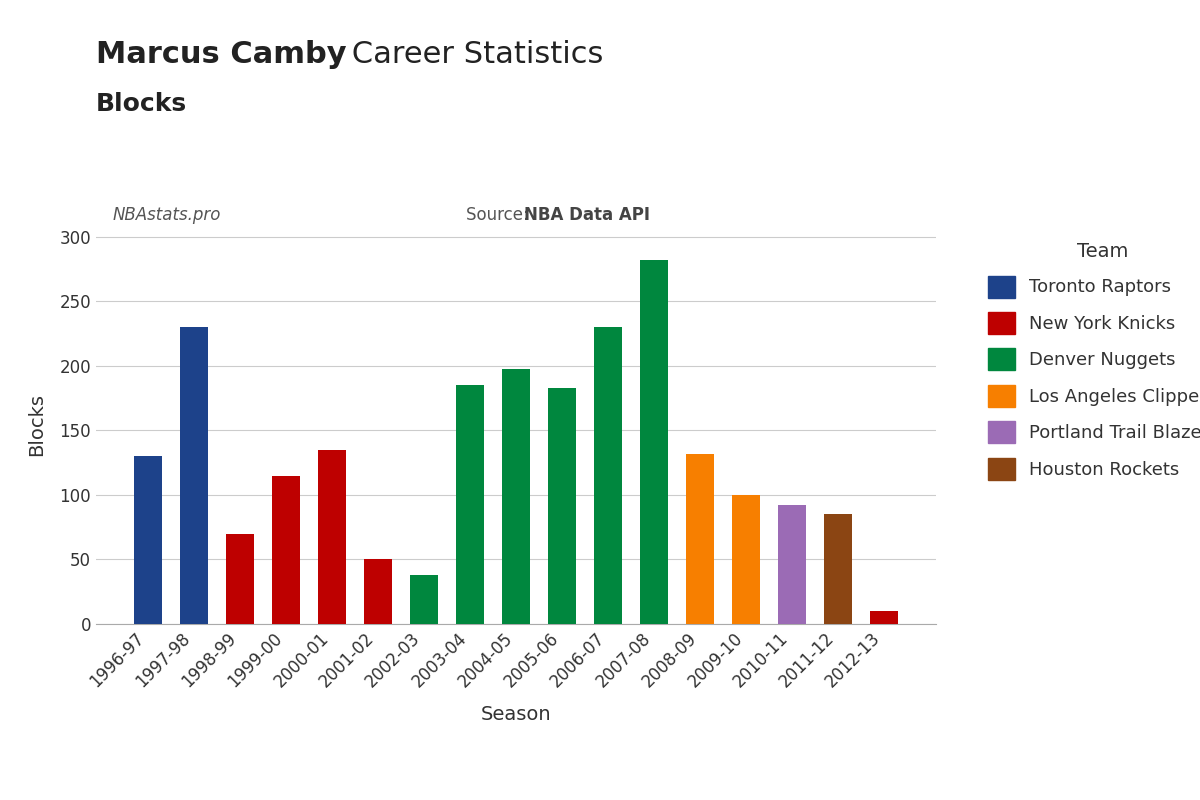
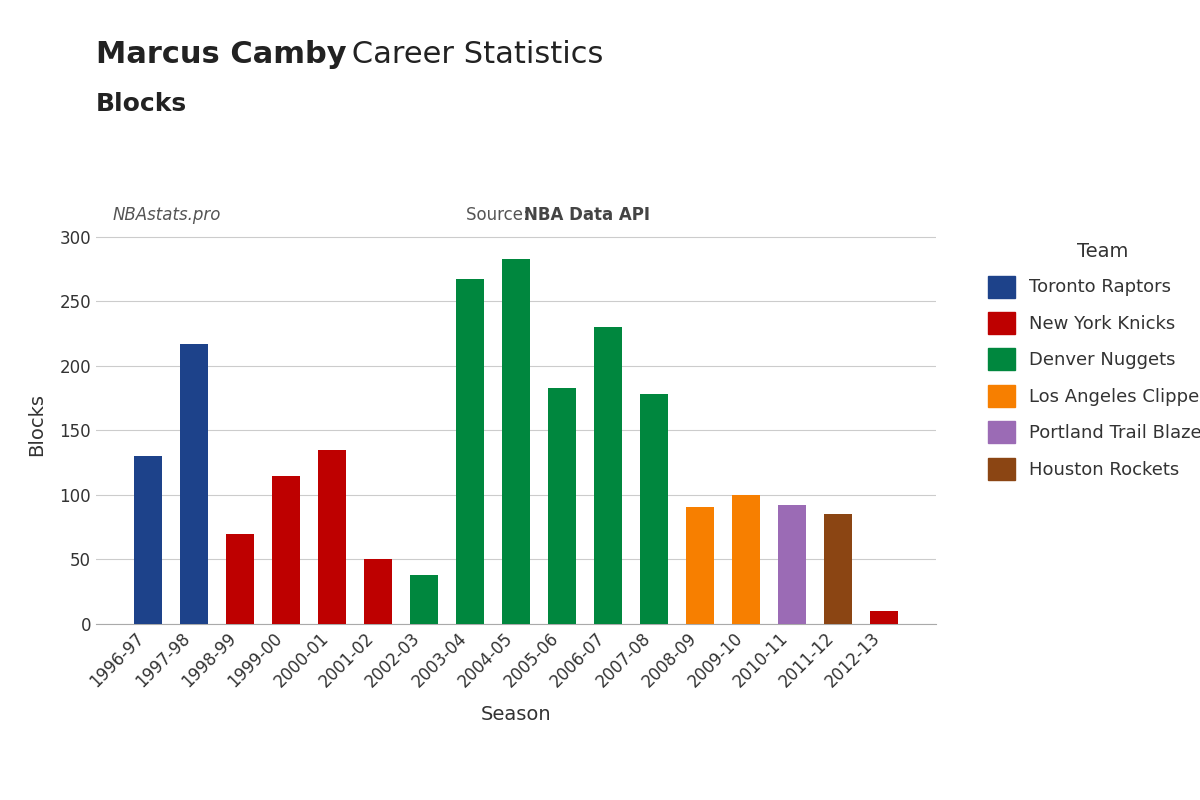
1997-98: 230 -> 217
2003-04: 185 -> 267
2004-05: 198 -> 283
2007-08: 282 -> 178
2008-09: 132 -> 91
